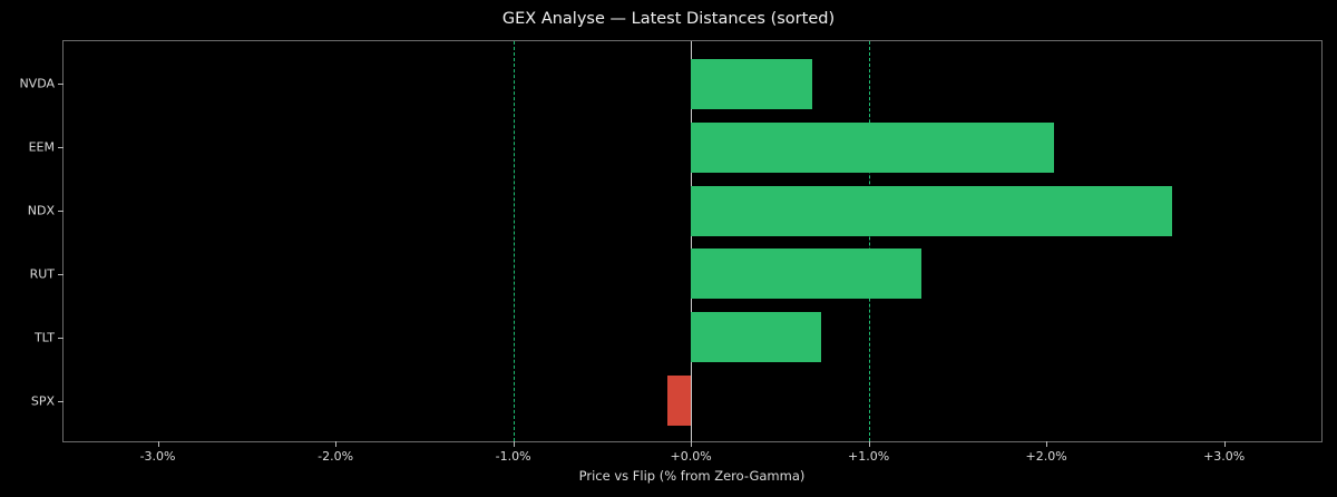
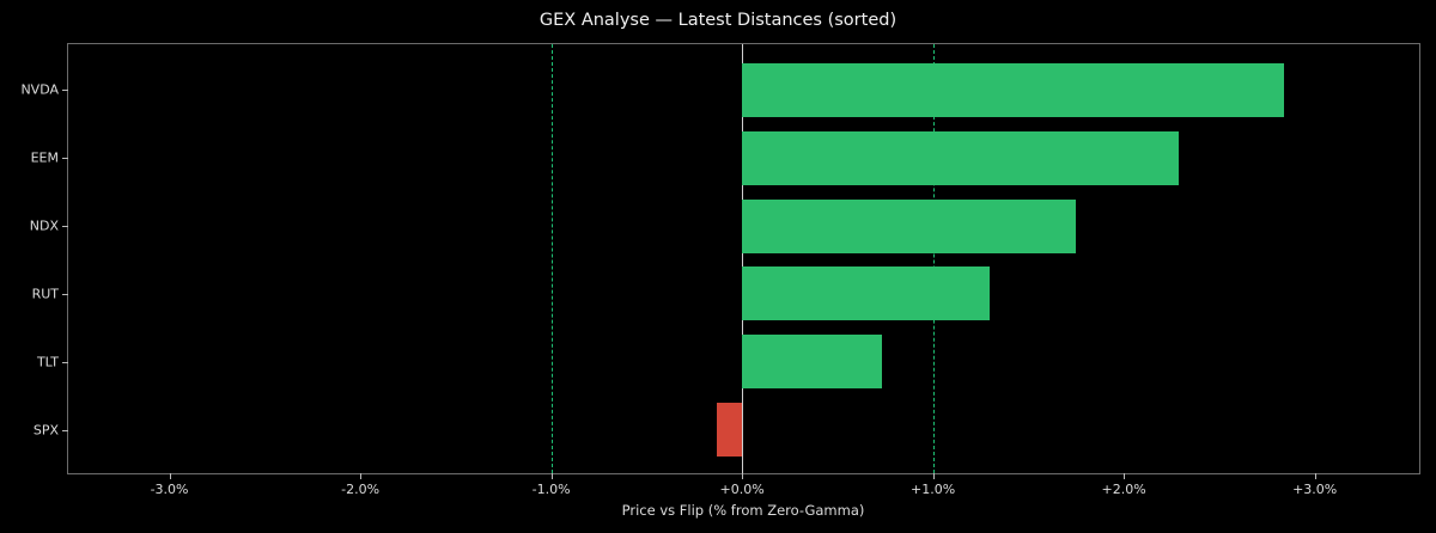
NVDA: 0.68% -> 2.84%
EEM: 2.04% -> 2.29%
NDX: 2.71% -> 1.75%
